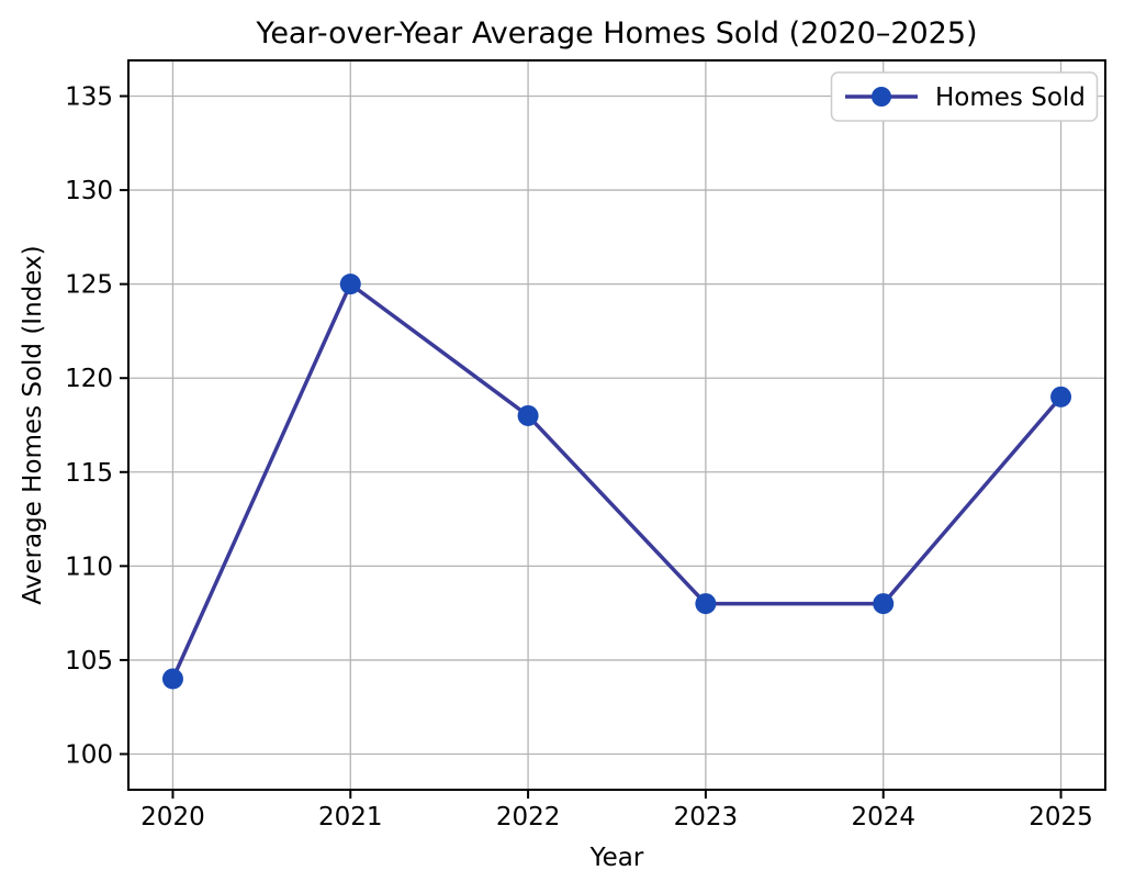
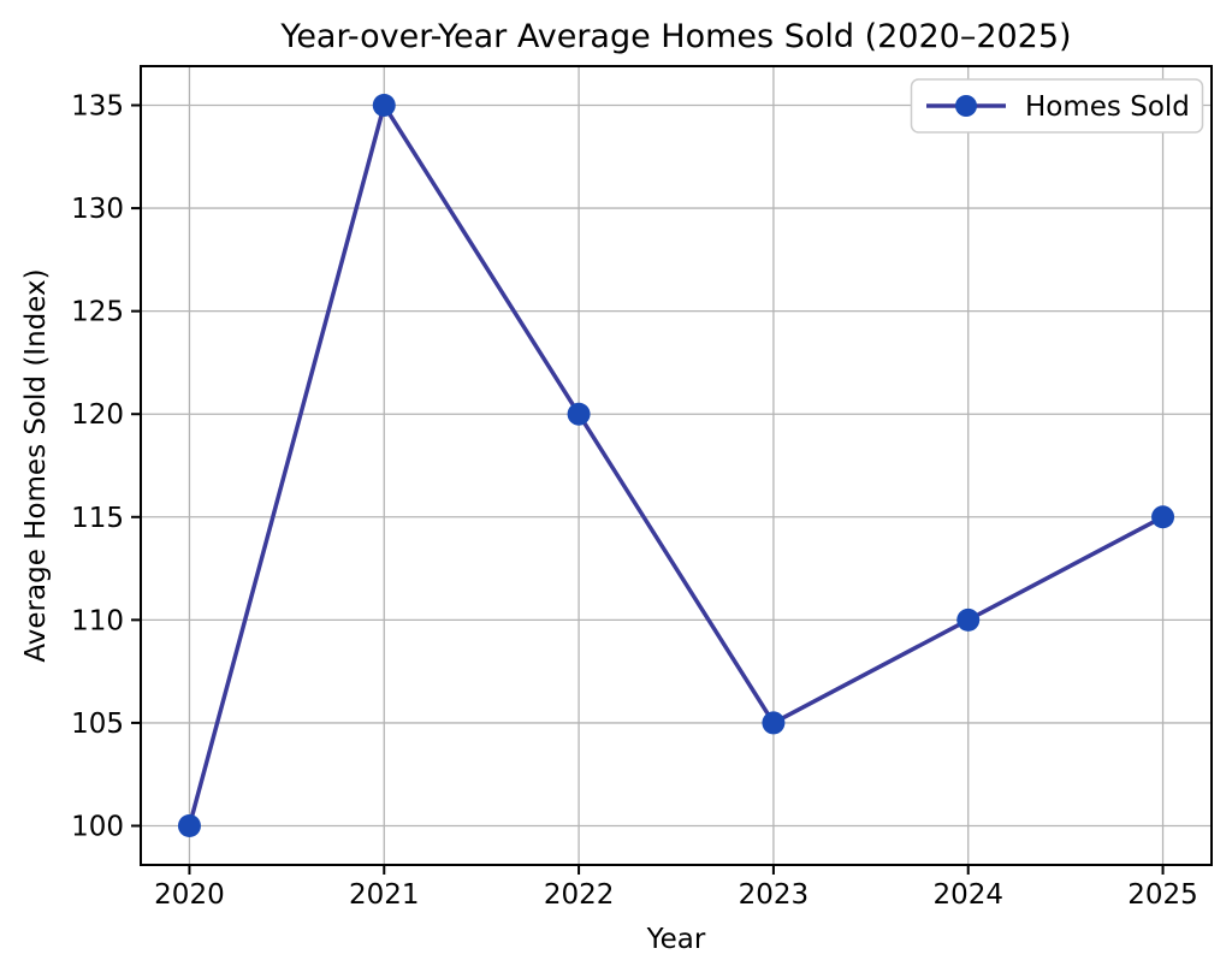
2020: 104 -> 100
2021: 125 -> 135
2022: 118 -> 120
2023: 108 -> 105
2024: 108 -> 110
2025: 119 -> 115
